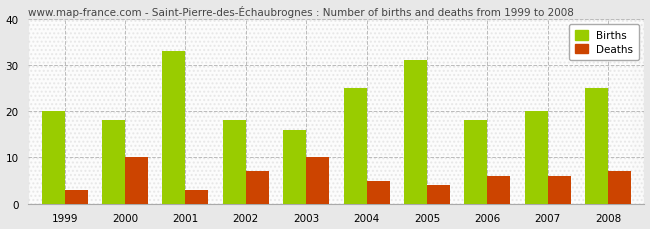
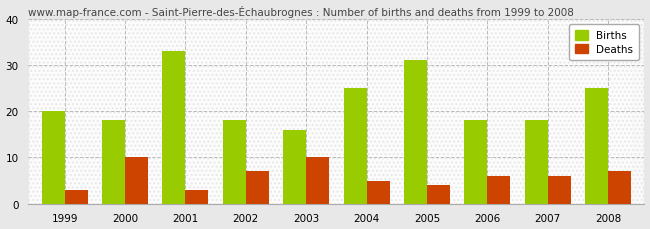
Births/2007: 20 -> 18
